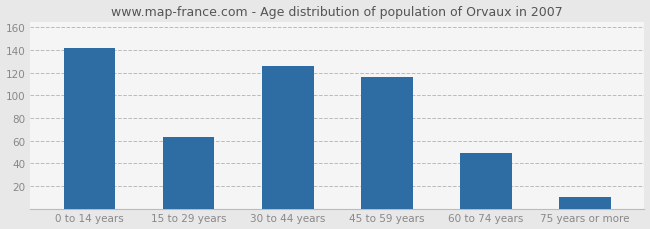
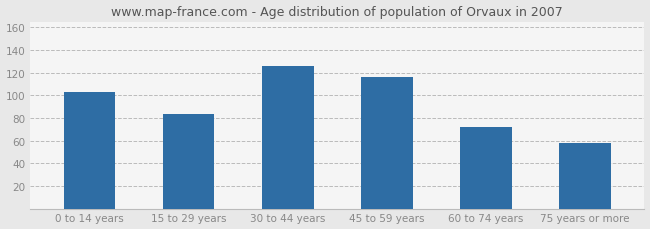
0 to 14 years: 142 -> 103
15 to 29 years: 63 -> 83
60 to 74 years: 49 -> 72
75 years or more: 10 -> 58
